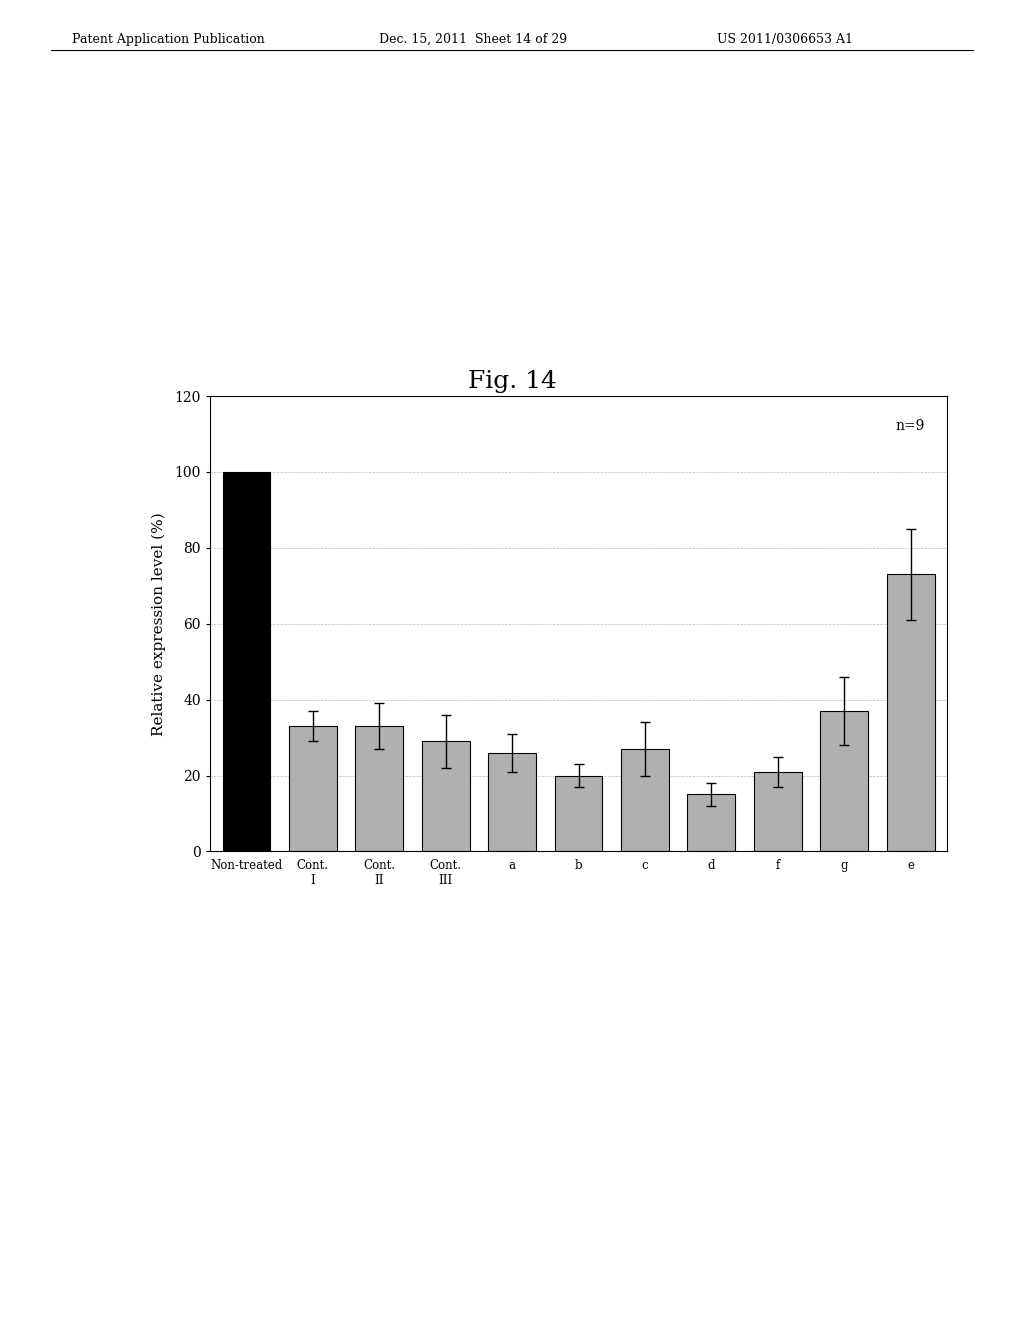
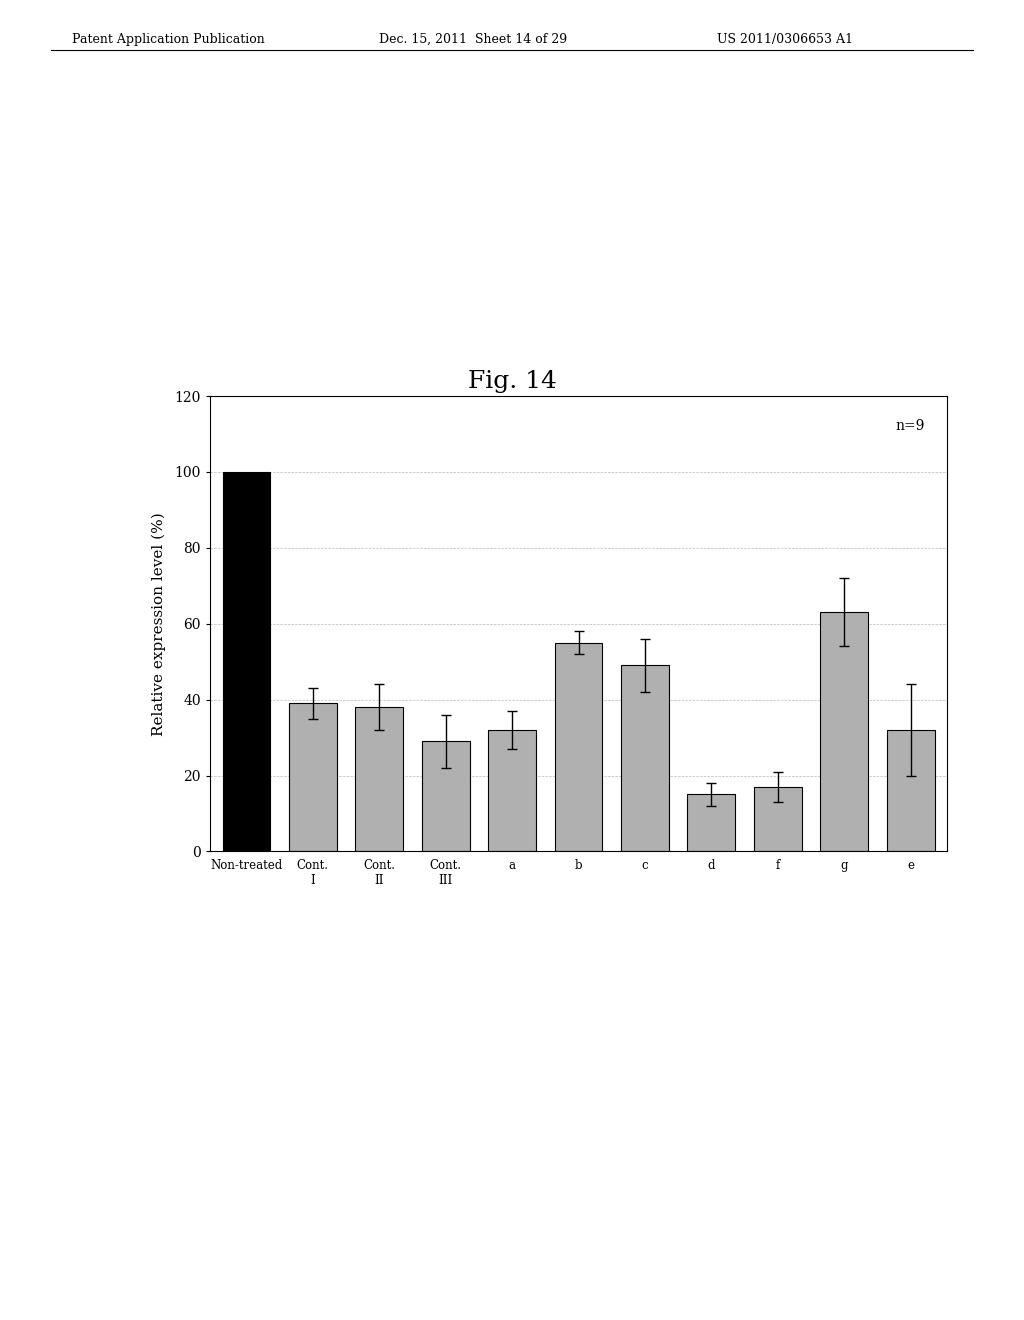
Cont. I: 33 -> 39
Cont. II: 33 -> 38
a: 26 -> 32
b: 20 -> 55
c: 27 -> 49
f: 21 -> 17
g: 37 -> 63
e: 73 -> 32
